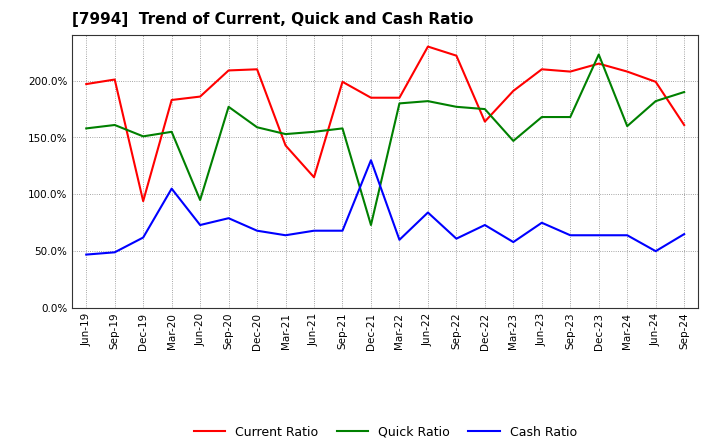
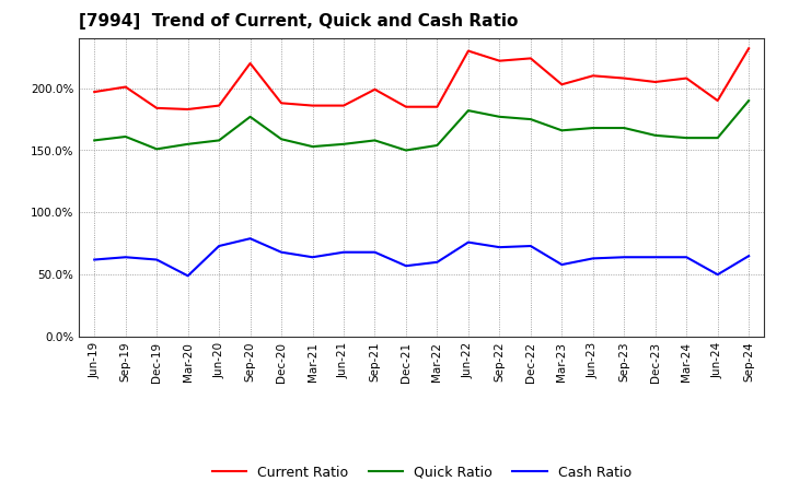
Cash Ratio/Jun-19: 47% -> 62%
Cash Ratio/Sep-19: 49% -> 64%
Current Ratio/Dec-19: 94% -> 184%
Cash Ratio/Mar-20: 105% -> 49%
Quick Ratio/Jun-20: 95% -> 158%
Current Ratio/Sep-20: 209% -> 220%
Current Ratio/Dec-20: 210% -> 188%
Current Ratio/Mar-21: 143% -> 186%
Current Ratio/Jun-21: 115% -> 186%
Quick Ratio/Dec-21: 73% -> 150%
Cash Ratio/Dec-21: 130% -> 57%
Quick Ratio/Mar-22: 180% -> 154%
Cash Ratio/Jun-22: 84% -> 76%
Cash Ratio/Sep-22: 61% -> 72%
Current Ratio/Dec-22: 164% -> 224%
Current Ratio/Mar-23: 191% -> 203%
Quick Ratio/Mar-23: 147% -> 166%
Cash Ratio/Jun-23: 75% -> 63%
Current Ratio/Dec-23: 215% -> 205%
Quick Ratio/Dec-23: 223% -> 162%
Current Ratio/Jun-24: 199% -> 190%
Quick Ratio/Jun-24: 182% -> 160%
Current Ratio/Sep-24: 161% -> 232%
